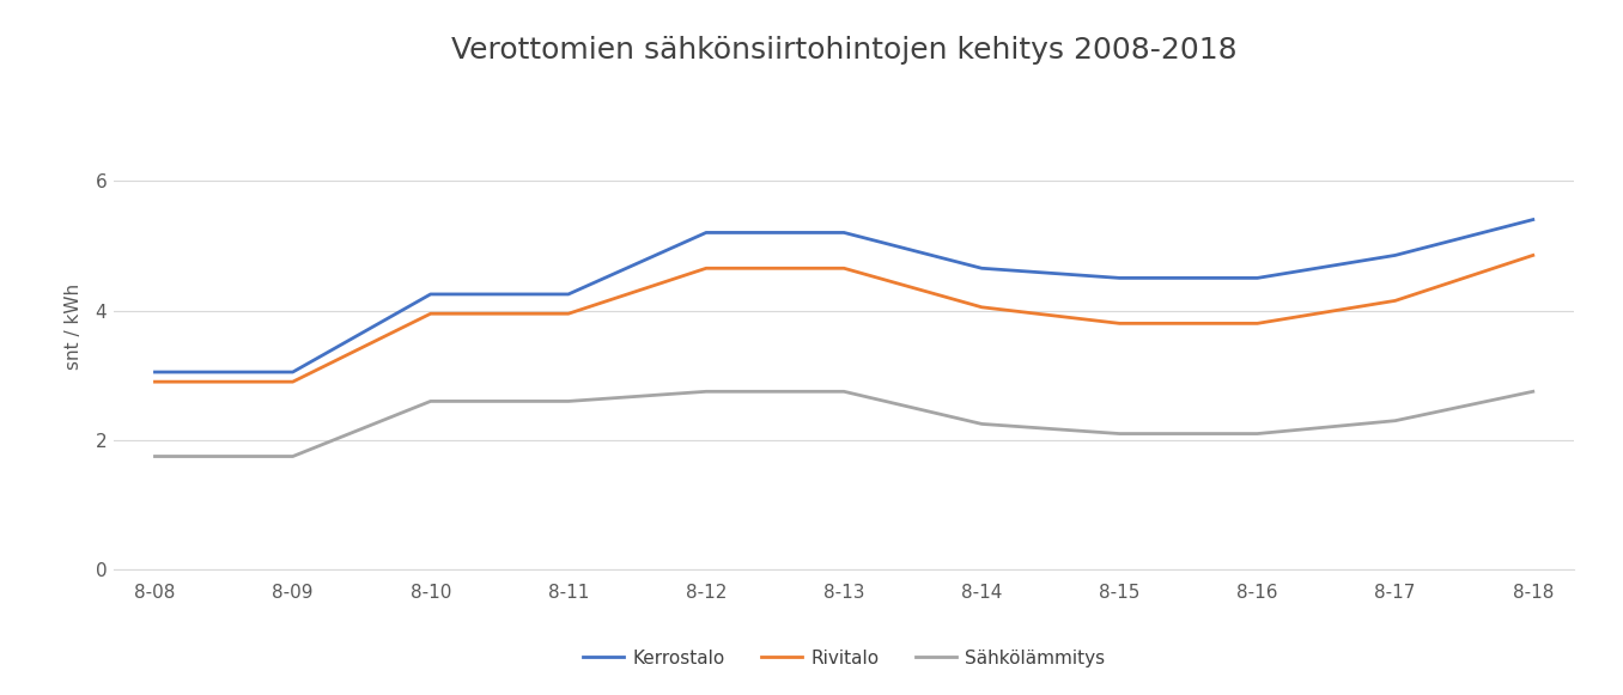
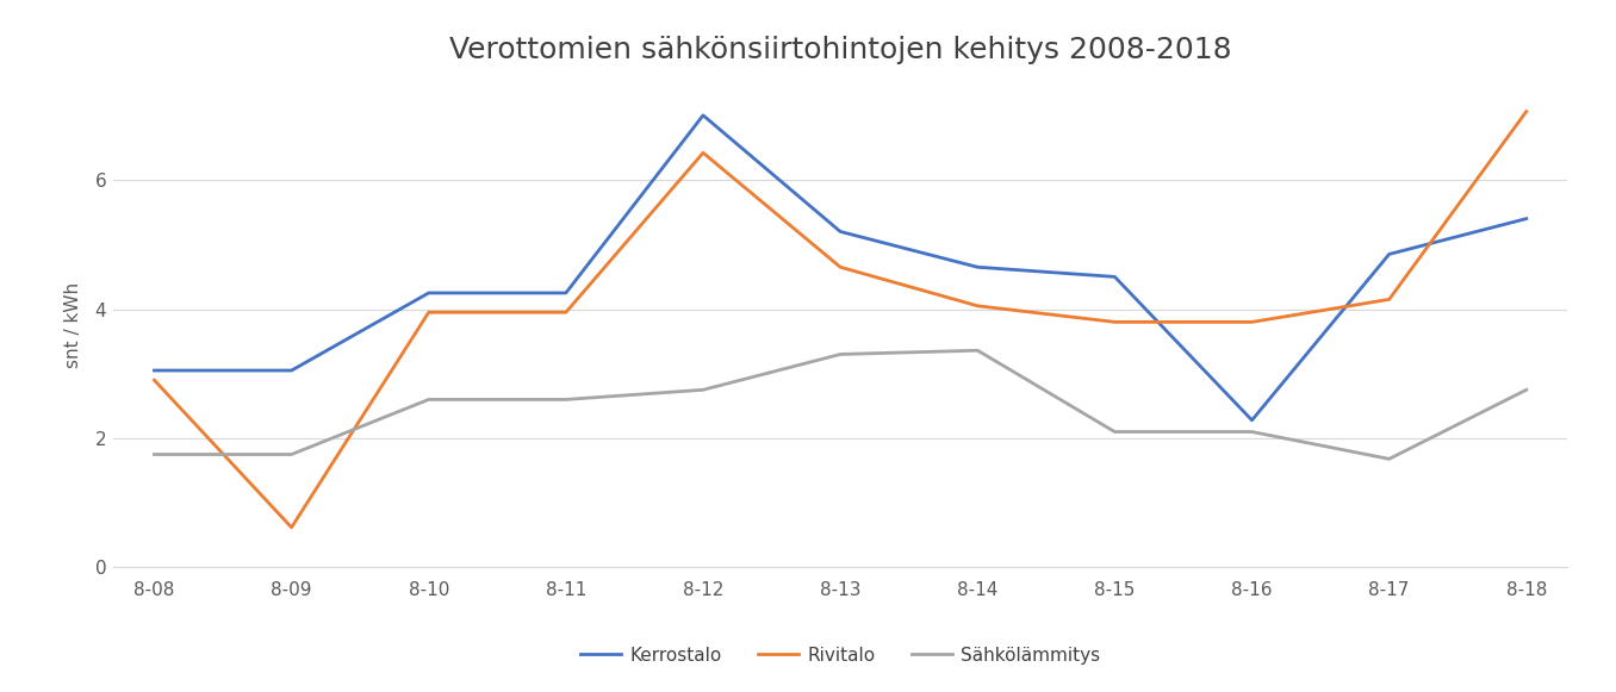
Rivitalo/8-09: 2.90 -> 0.62
Kerrostalo/8-12: 5.20 -> 7.00
Rivitalo/8-12: 4.65 -> 6.42
Sähkölämmitys/8-13: 2.75 -> 3.30
Sähkölämmitys/8-14: 2.25 -> 3.36
Kerrostalo/8-16: 4.50 -> 2.28
Sähkölämmitys/8-17: 2.30 -> 1.68
Rivitalo/8-18: 4.85 -> 7.06
